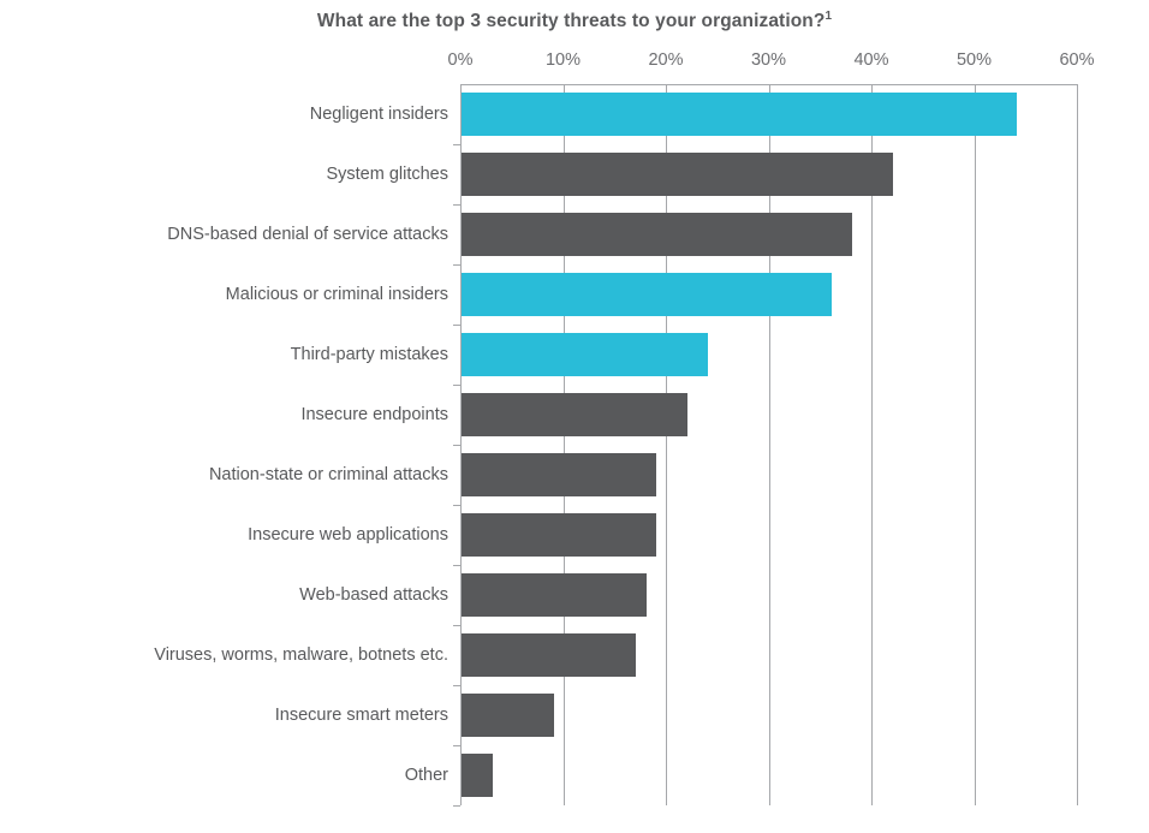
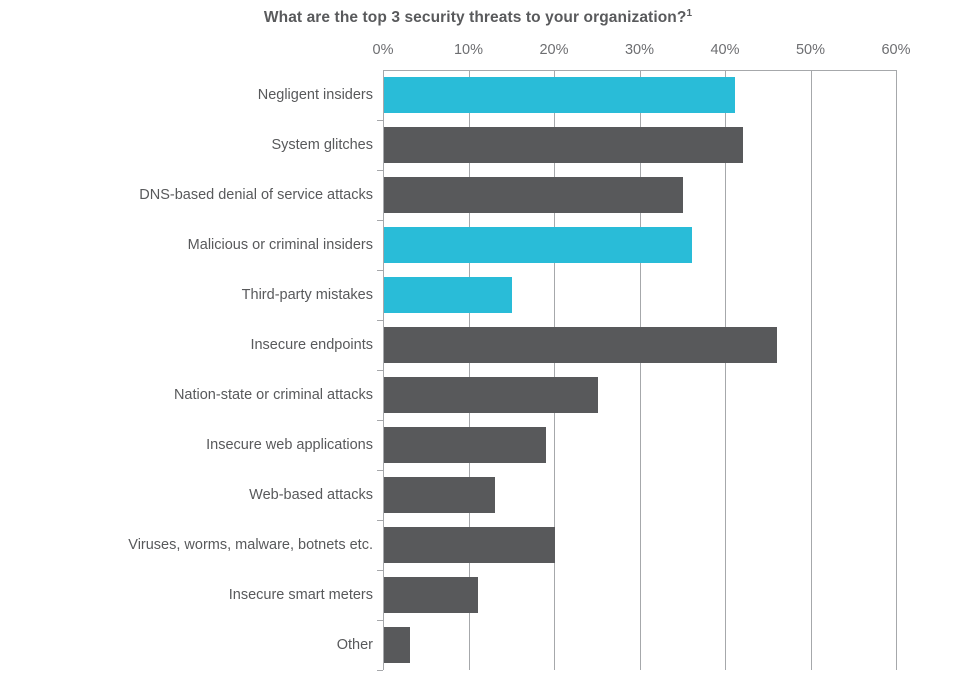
Negligent insiders: 54% -> 41%
DNS-based denial of service attacks: 38% -> 35%
Third-party mistakes: 24% -> 15%
Insecure endpoints: 22% -> 46%
Nation-state or criminal attacks: 19% -> 25%
Web-based attacks: 18% -> 13%
Viruses, worms, malware, botnets etc.: 17% -> 20%
Insecure smart meters: 9% -> 11%
